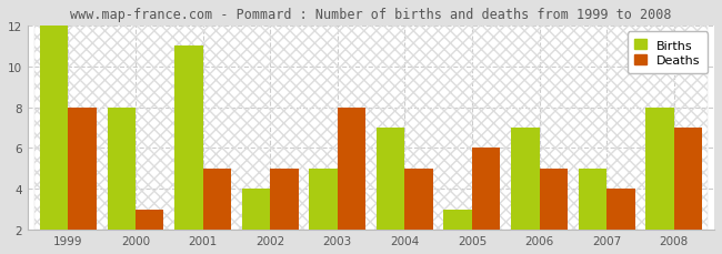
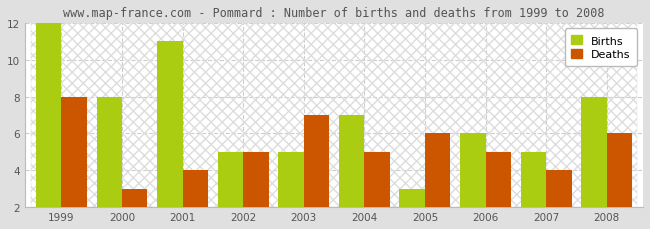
Deaths/2001: 5 -> 4
Births/2002: 4 -> 5
Deaths/2003: 8 -> 7
Births/2006: 7 -> 6
Deaths/2008: 7 -> 6
